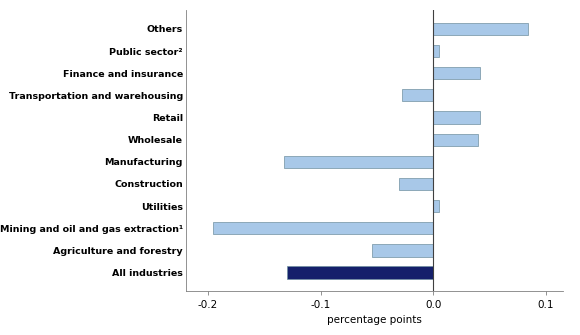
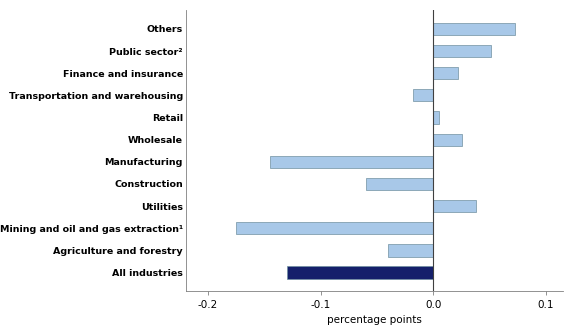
Others: 0.084 -> 0.073
Public sector²: 0.005 -> 0.051
Finance and insurance: 0.042 -> 0.022
Transportation and warehousing: -0.028 -> -0.018
Retail: 0.042 -> 0.005
Wholesale: 0.040 -> 0.026
Manufacturing: -0.133 -> -0.145
Construction: -0.030 -> -0.060
Utilities: 0.005 -> 0.038
Mining and oil and gas extraction¹: -0.196 -> -0.175
Agriculture and forestry: -0.054 -> -0.040
